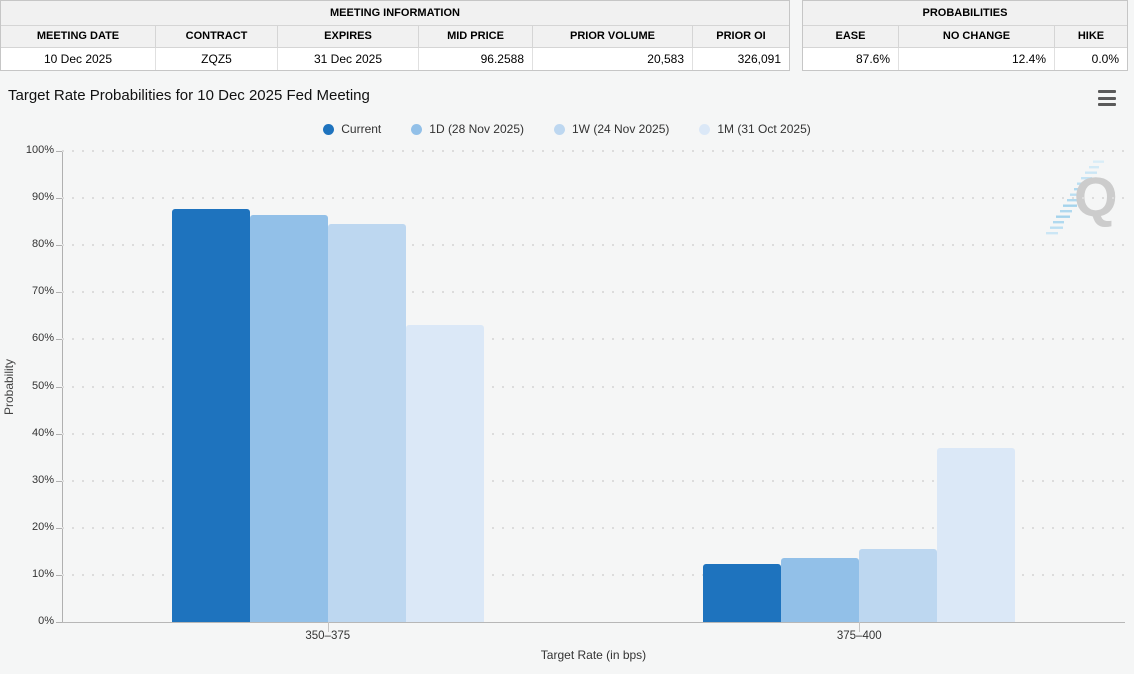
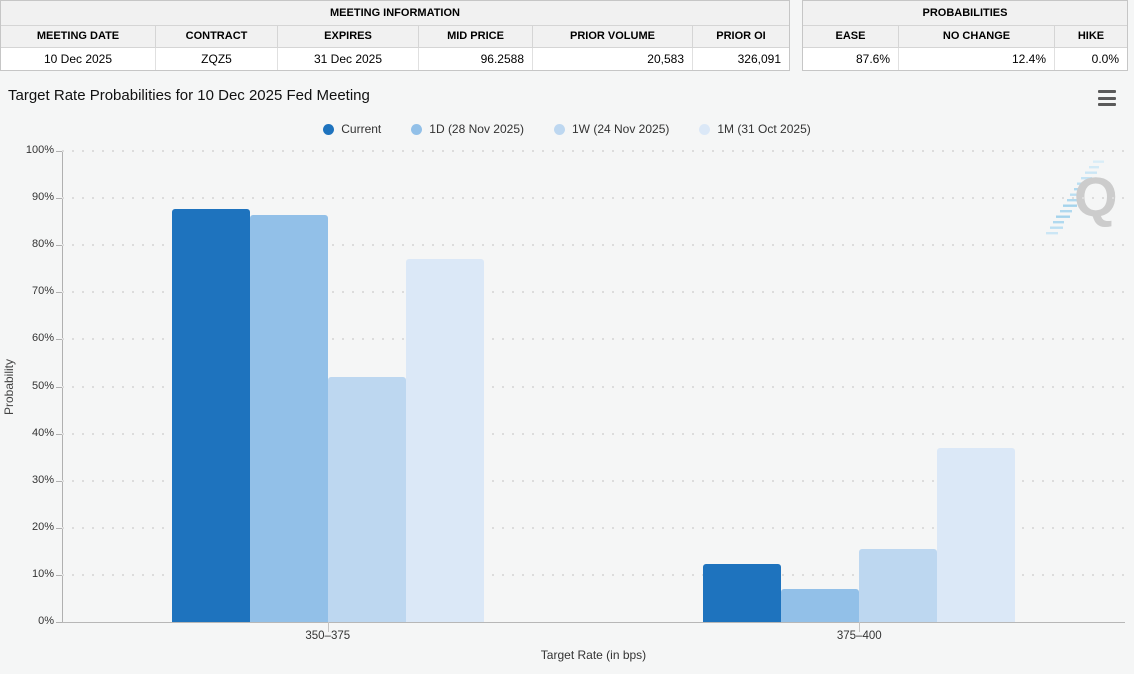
1W (24 Nov 2025)/350–375: 84% -> 52%
1M (31 Oct 2025)/350–375: 63% -> 77%
1D (28 Nov 2025)/375–400: 14% -> 7%
